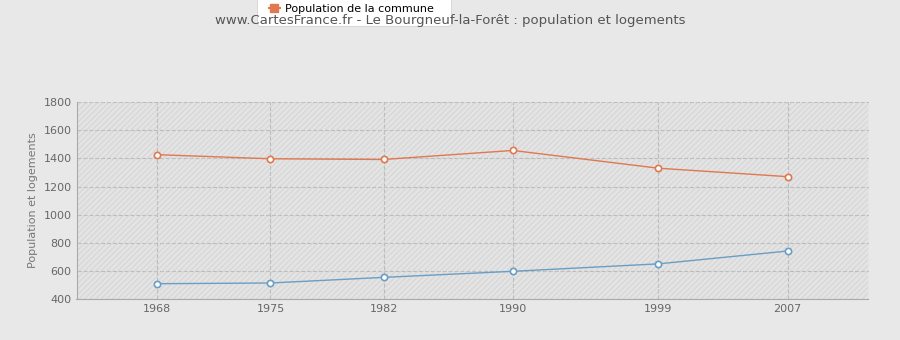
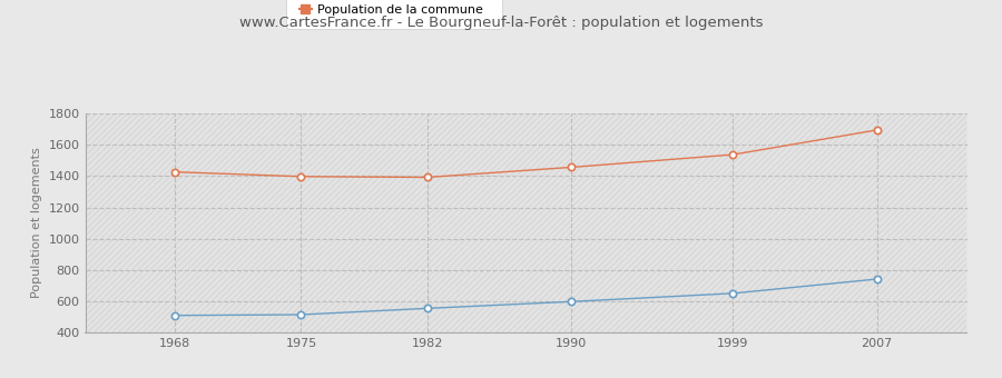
Population de la commune/1999: 1330 -> 1540
Population de la commune/2007: 1270 -> 1690
